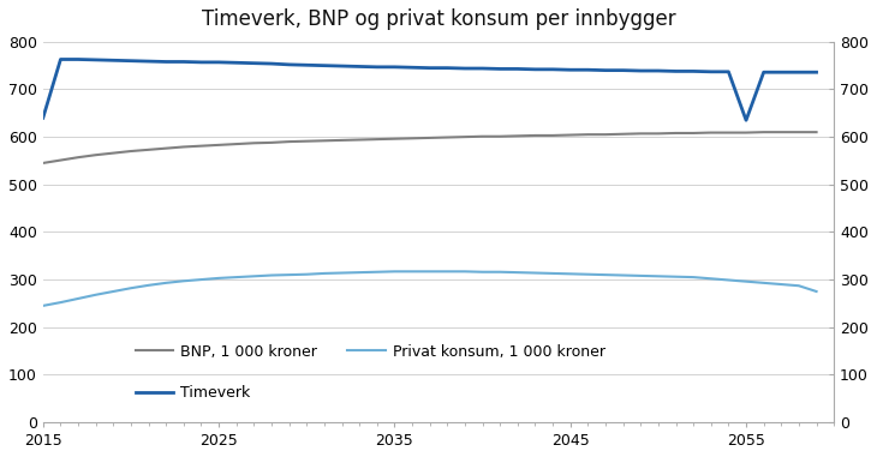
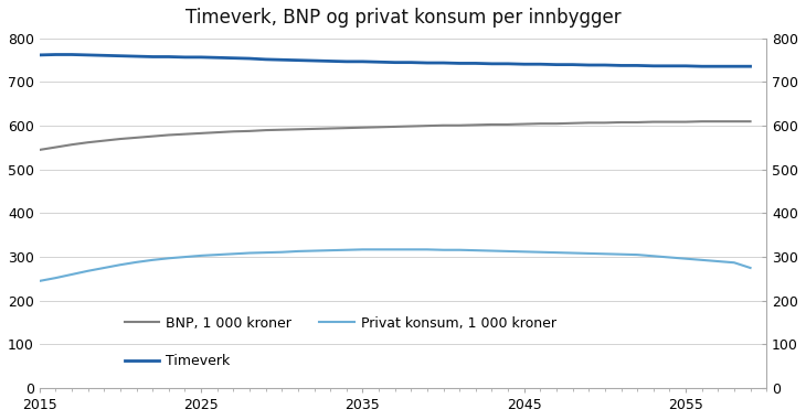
Timeverk/2015: 640 -> 762
Timeverk/2055: 635 -> 737
